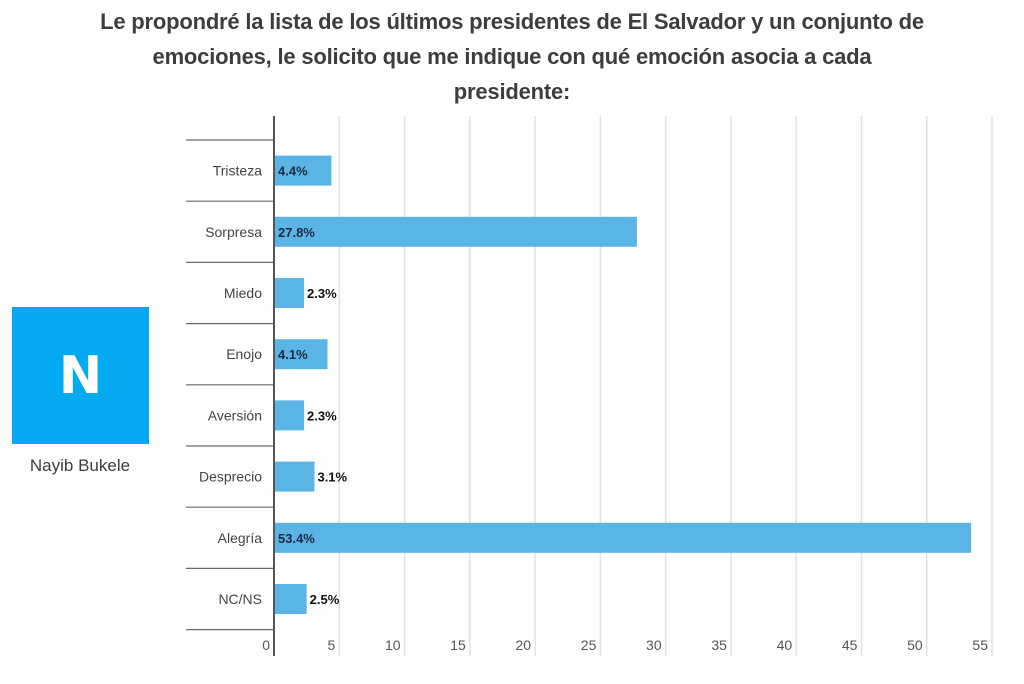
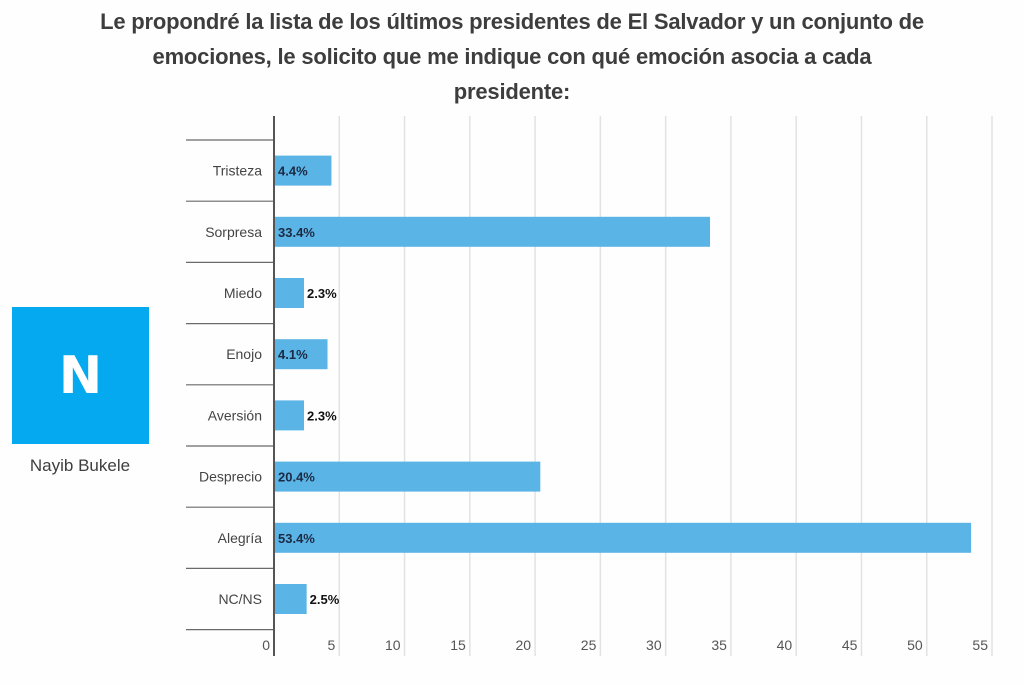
Sorpresa: 27.8% -> 33.4%
Desprecio: 3.1% -> 20.4%
